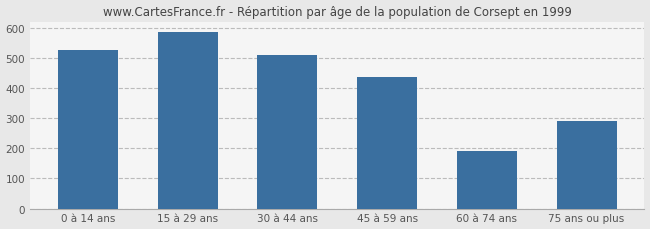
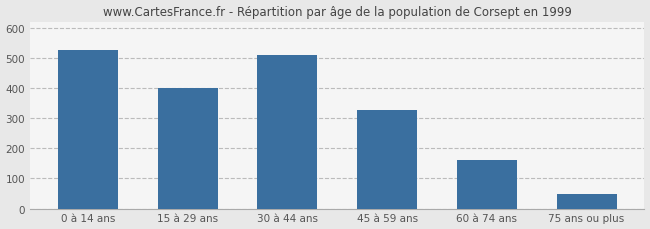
15 à 29 ans: 585 -> 400
45 à 59 ans: 435 -> 328
60 à 74 ans: 190 -> 162
75 ans ou plus: 290 -> 48
